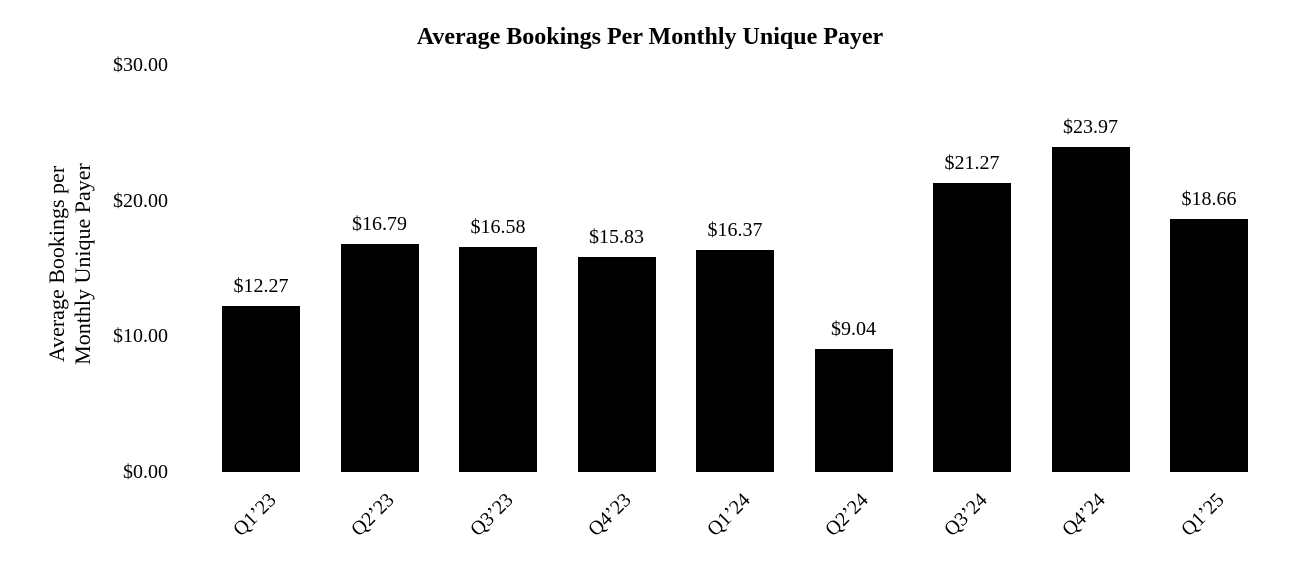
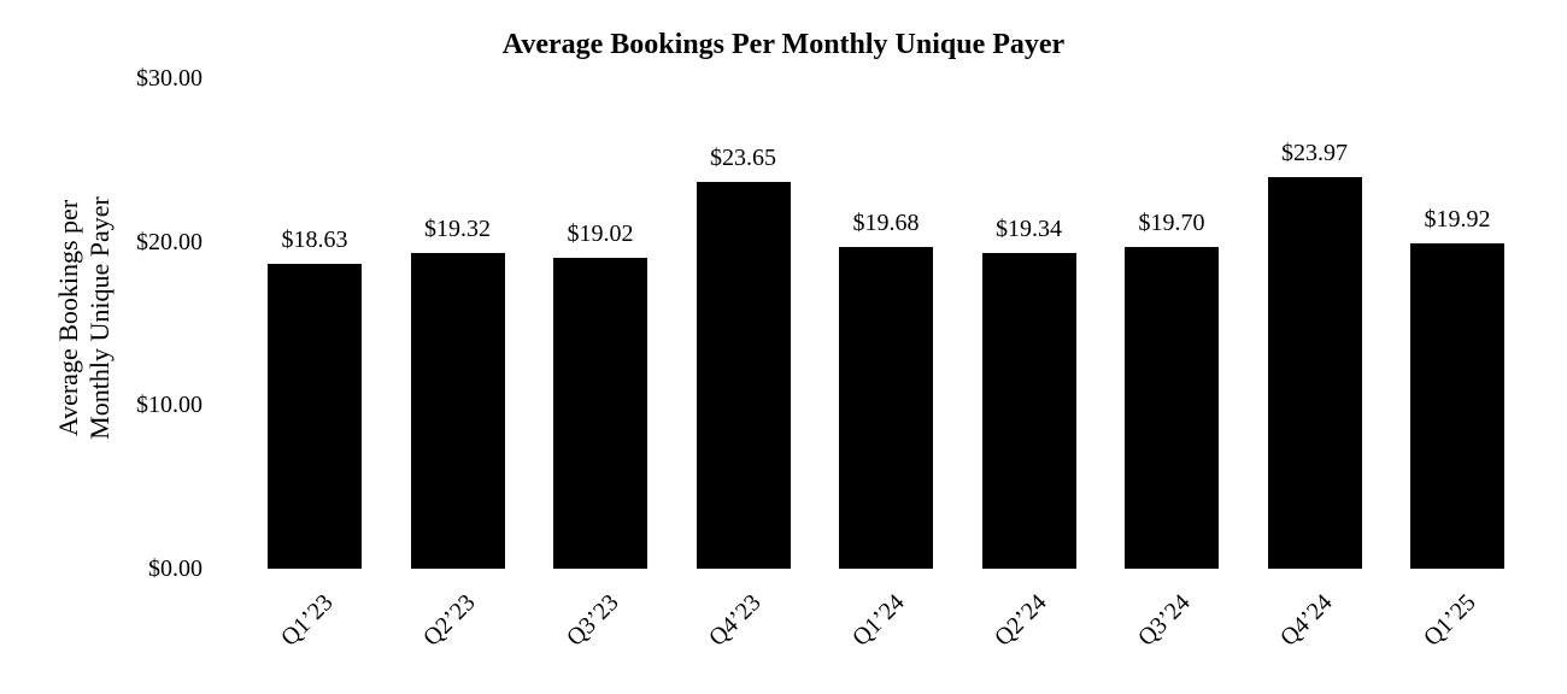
Q1’23: $12.27 -> $18.63
Q2’23: $16.79 -> $19.32
Q3’23: $16.58 -> $19.02
Q4’23: $15.83 -> $23.65
Q1’24: $16.37 -> $19.68
Q2’24: $9.04 -> $19.34
Q3’24: $21.27 -> $19.70
Q1’25: $18.66 -> $19.92
